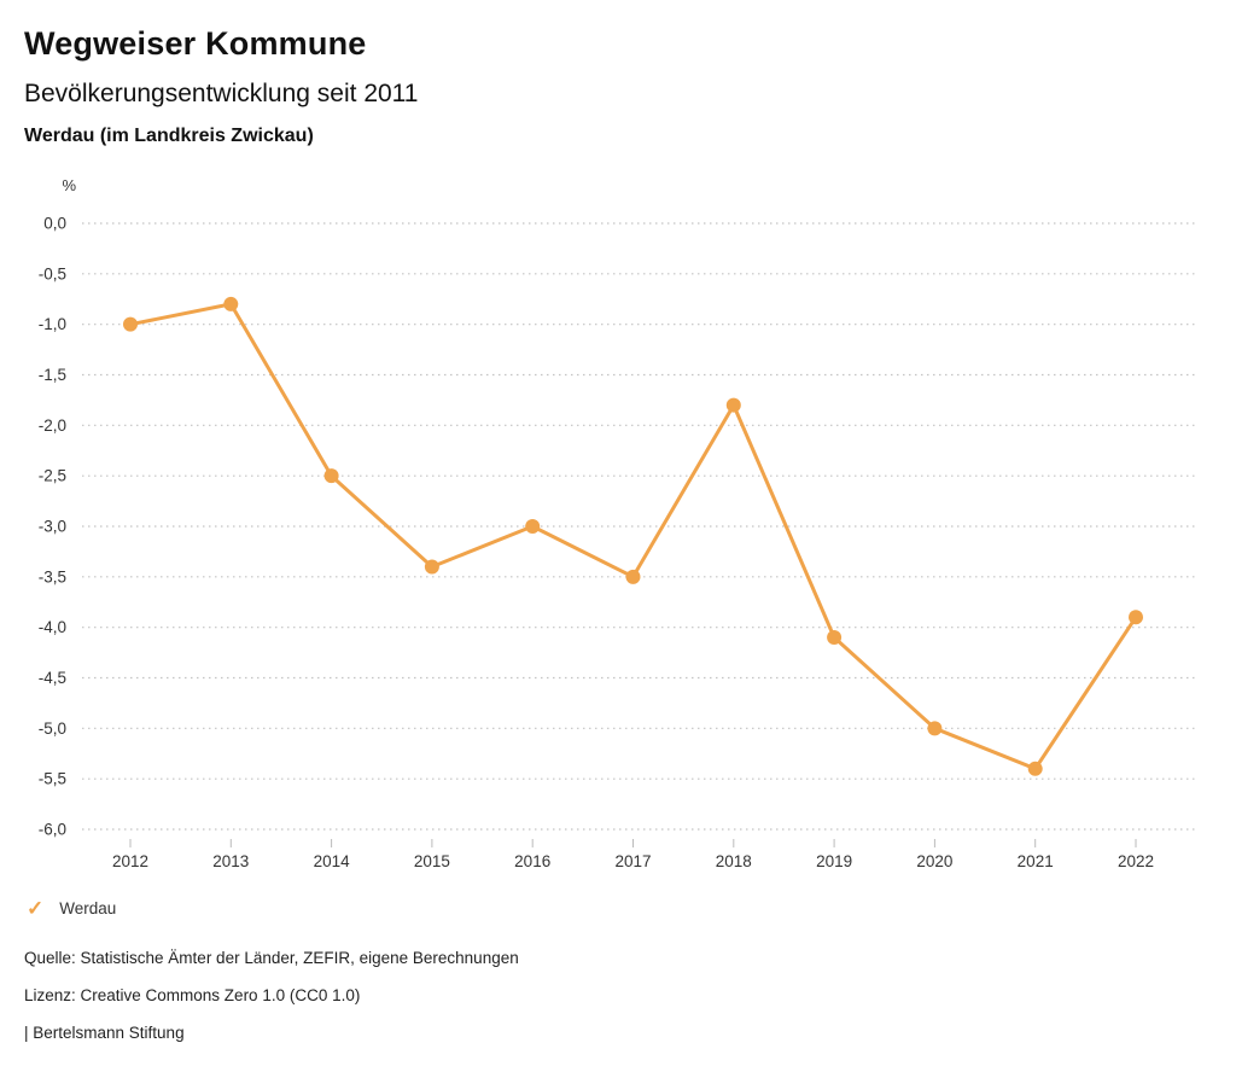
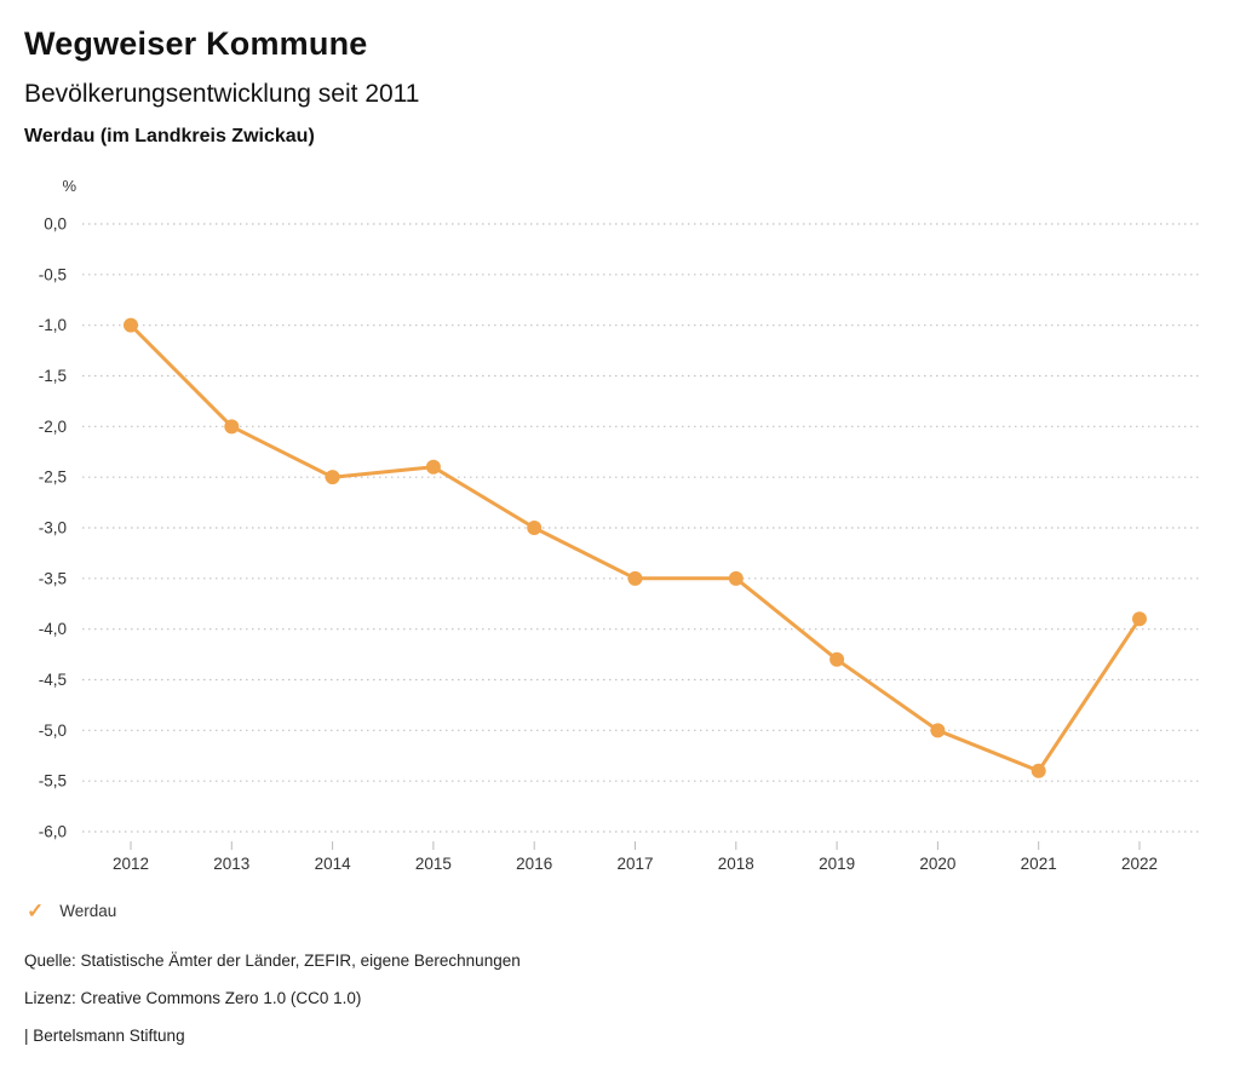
2013: -0,8 -> -2,0
2015: -3,4 -> -2,4
2018: -1,8 -> -3,5
2019: -4,1 -> -4,3
